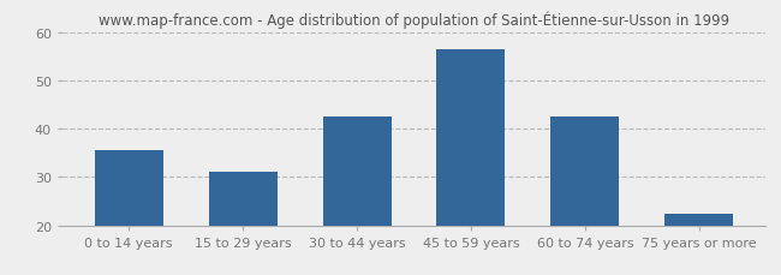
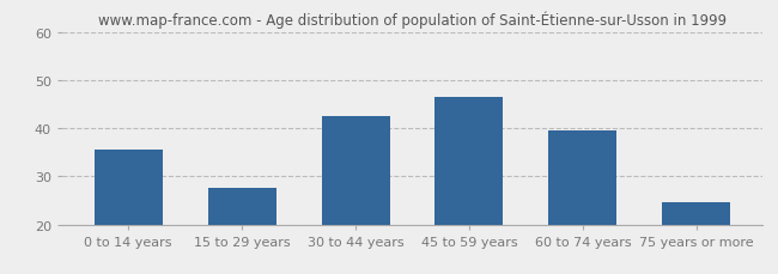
15 to 29 years: 31.2 -> 27.5
45 to 59 years: 56.5 -> 46.5
60 to 74 years: 42.5 -> 39.5
75 years or more: 22.5 -> 24.5
